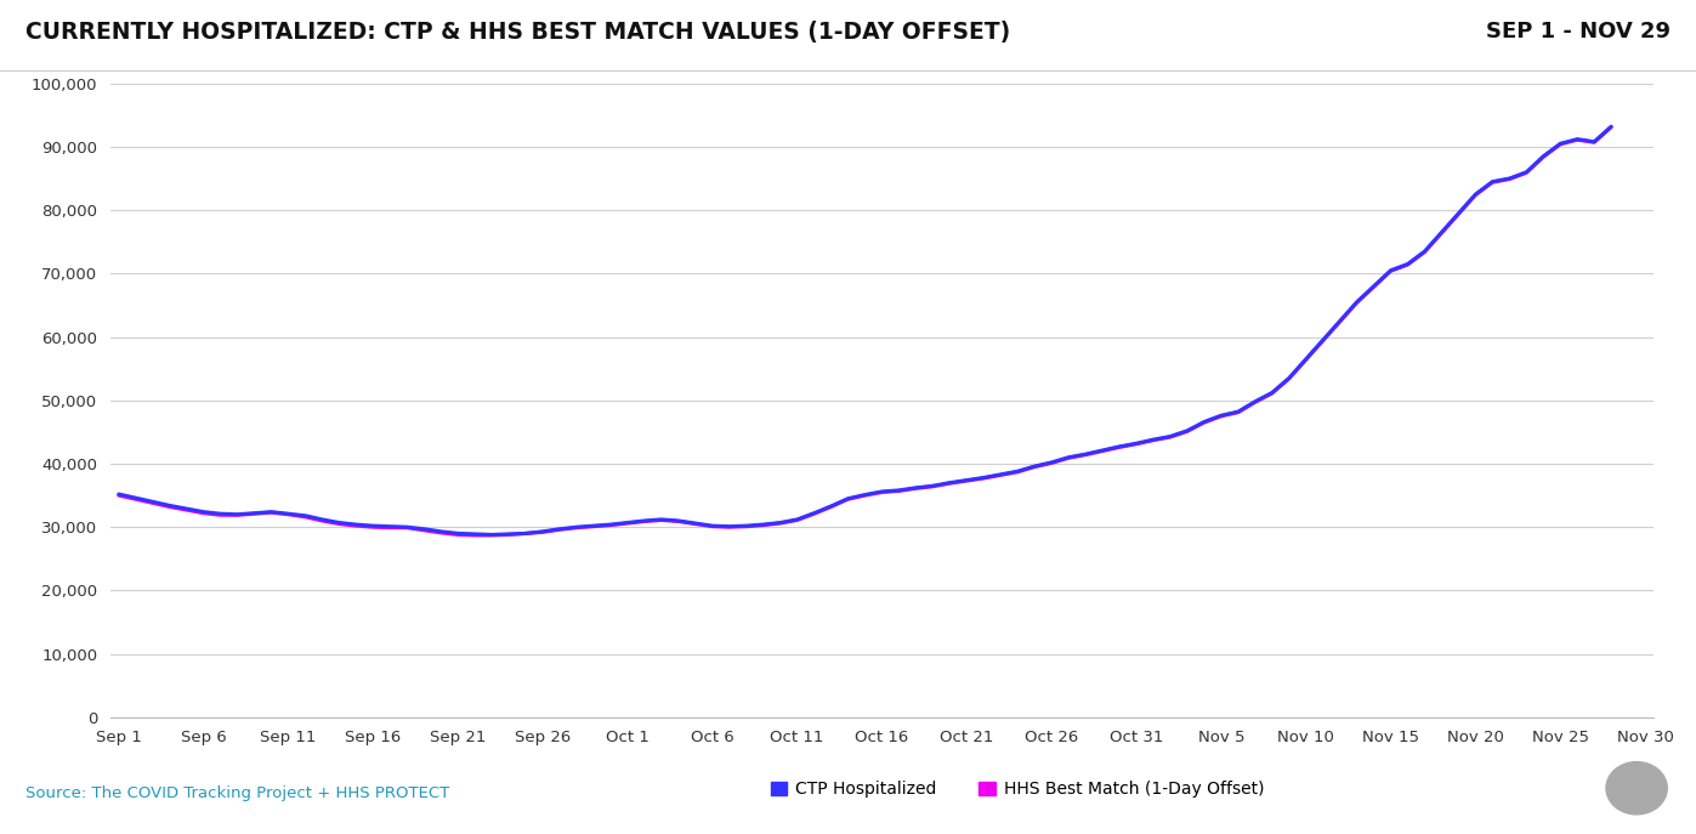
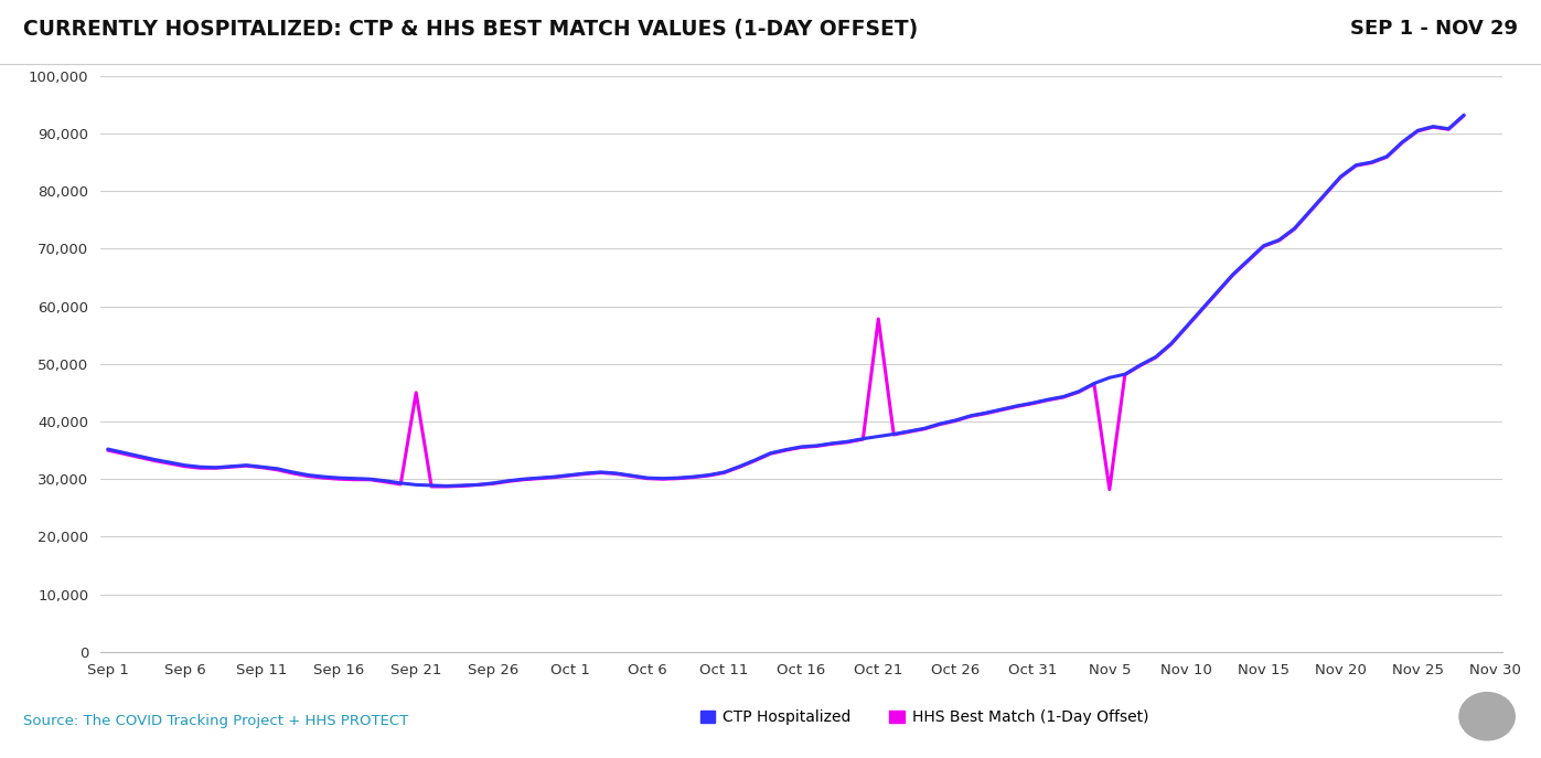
HHS Best Match (1-Day Offset)/Sep 21: 28,800 -> 45,000
HHS Best Match (1-Day Offset)/Oct 21: 37,300 -> 57,800
HHS Best Match (1-Day Offset)/Nov 5: 47,500 -> 28,200
